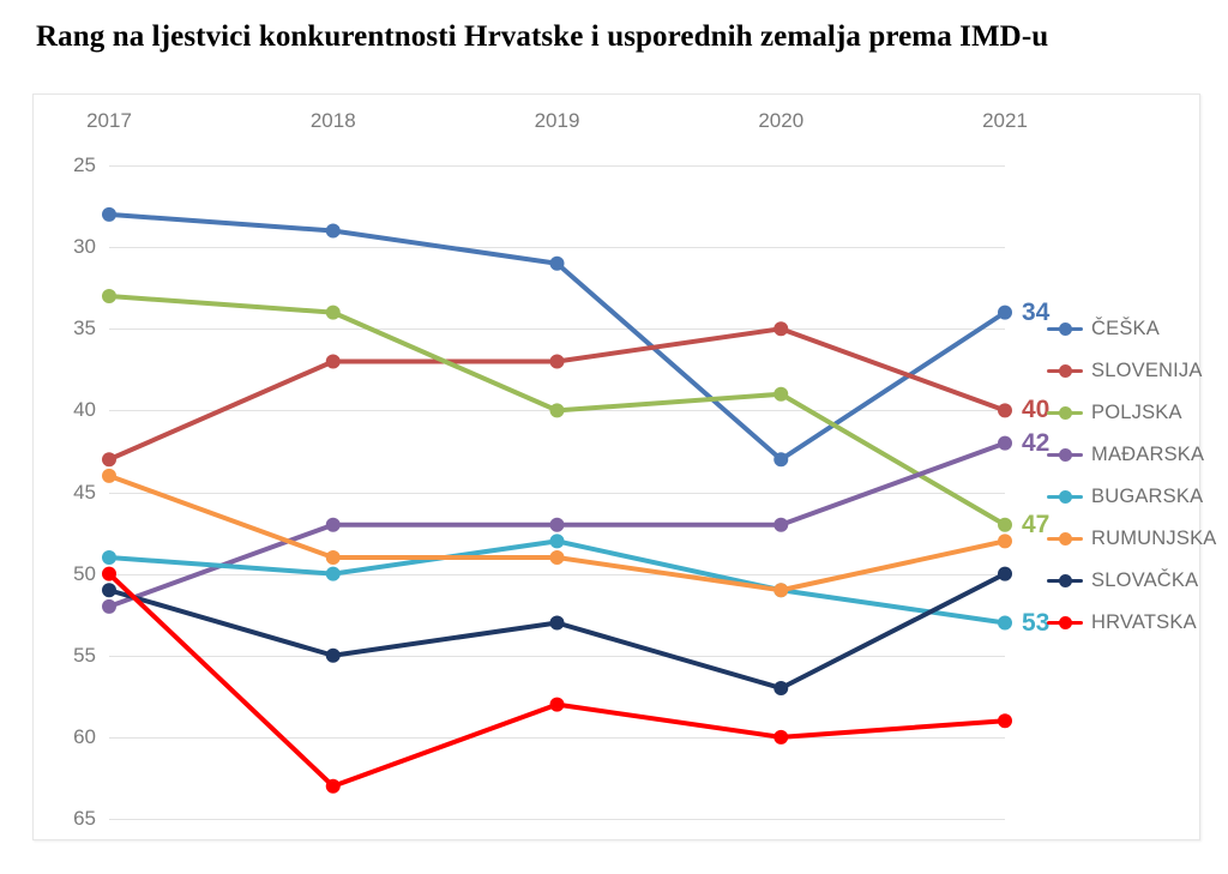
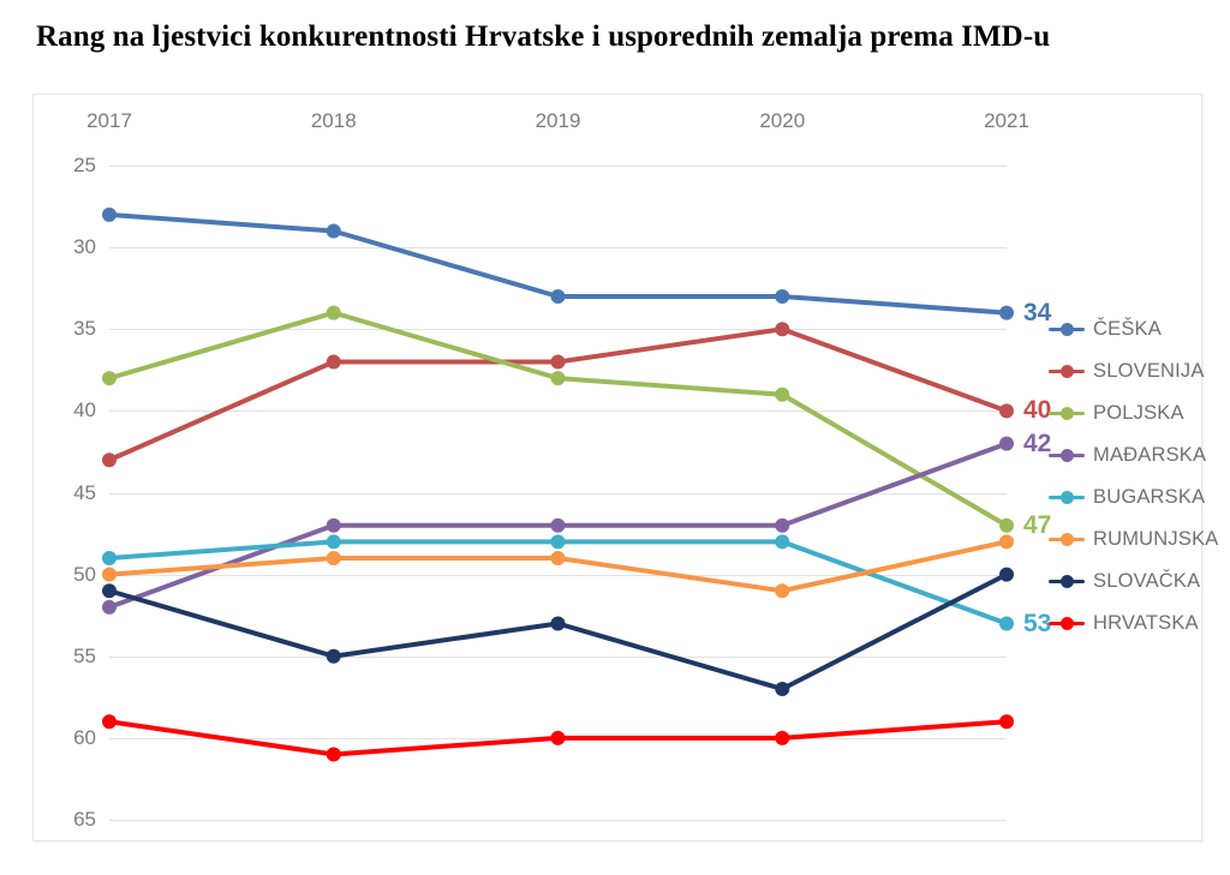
POLJSKA/2017: 33 -> 38
RUMUNJSKA/2017: 44 -> 50
HRVATSKA/2017: 50 -> 59
BUGARSKA/2018: 50 -> 48
HRVATSKA/2018: 63 -> 61
ČEŠKA/2019: 31 -> 33
POLJSKA/2019: 40 -> 38
HRVATSKA/2019: 58 -> 60
ČEŠKA/2020: 43 -> 33
BUGARSKA/2020: 51 -> 48
